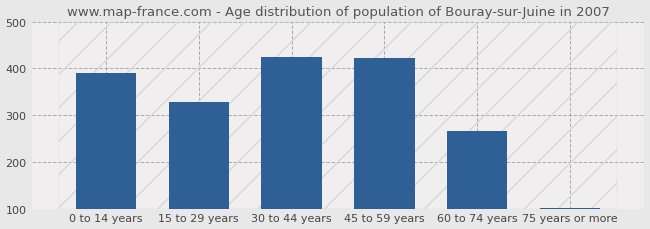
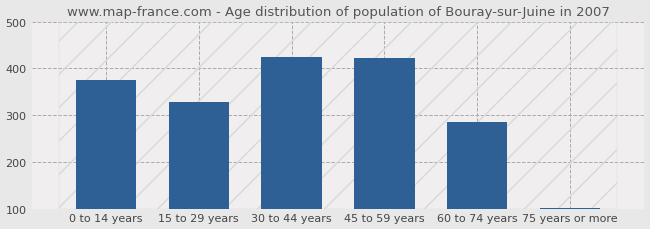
0 to 14 years: 390 -> 375
60 to 74 years: 265 -> 285
